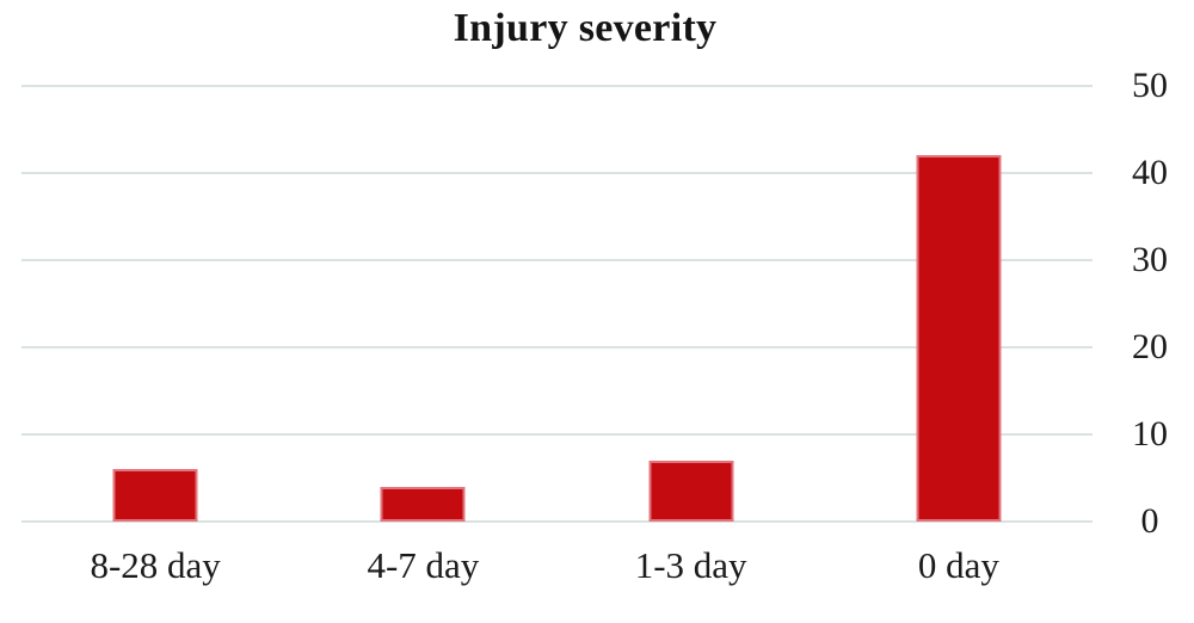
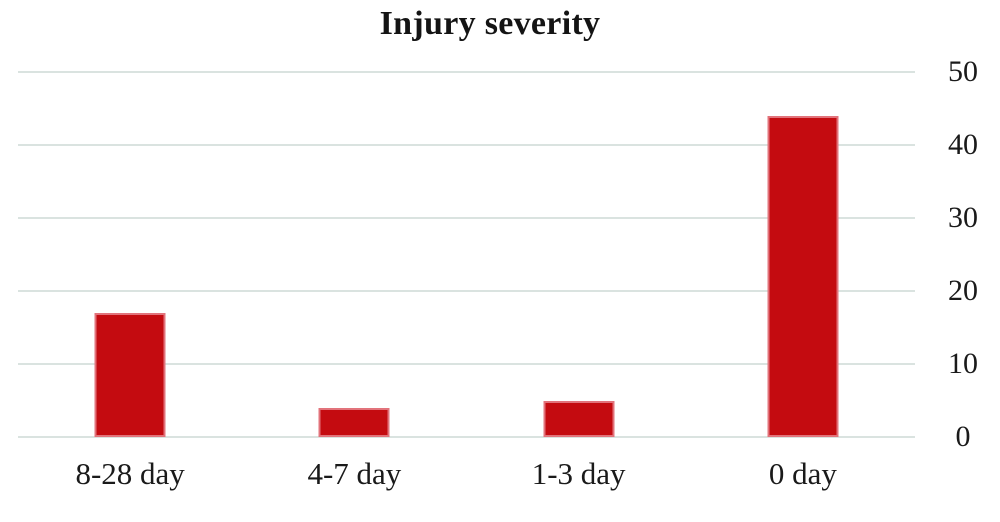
8-28 day: 6 -> 17
1-3 day: 7 -> 5
0 day: 42 -> 44
